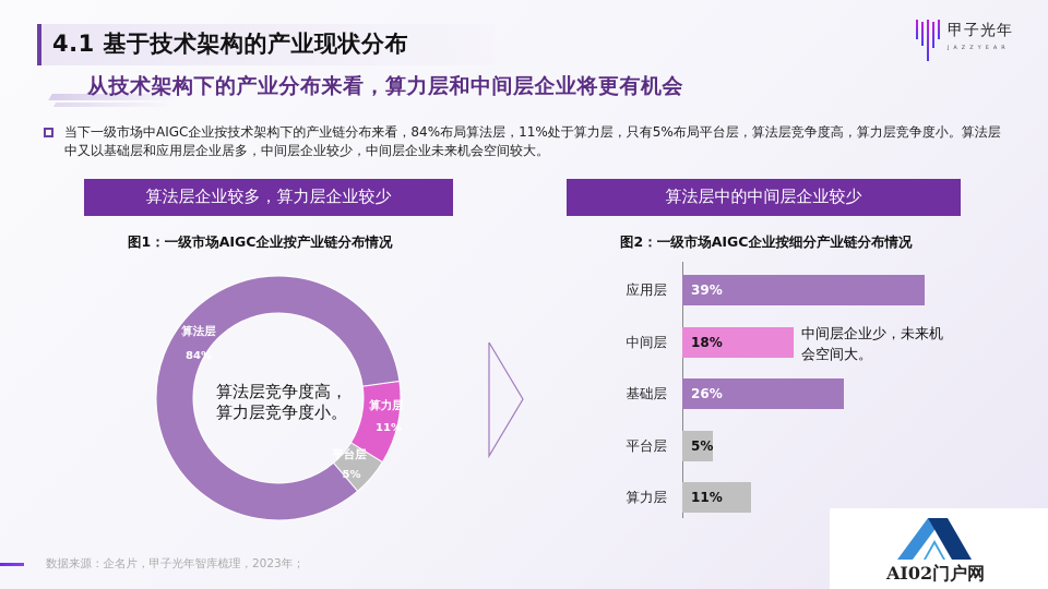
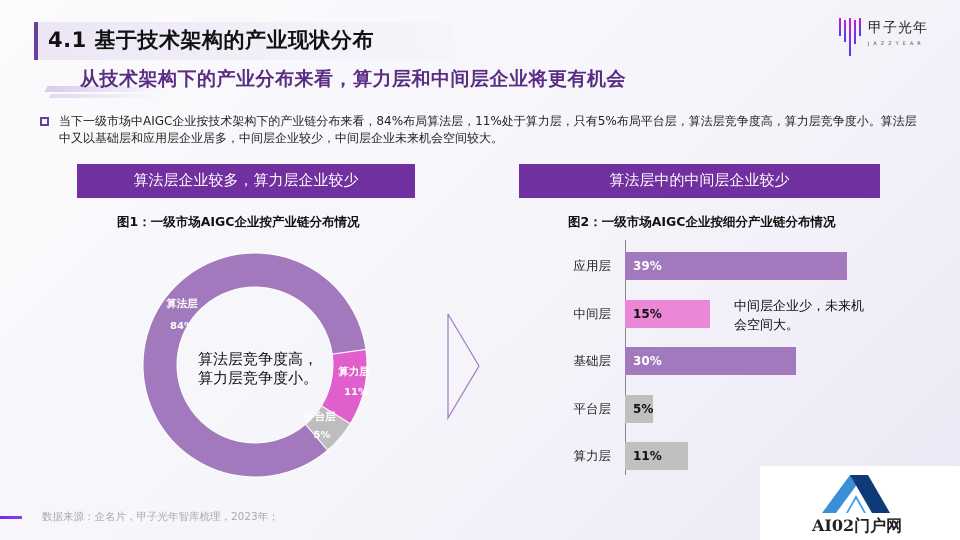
图2：一级市场AIGC企业按细分产业链分布情况/中间层: 18% -> 15%
图2：一级市场AIGC企业按细分产业链分布情况/基础层: 26% -> 30%
